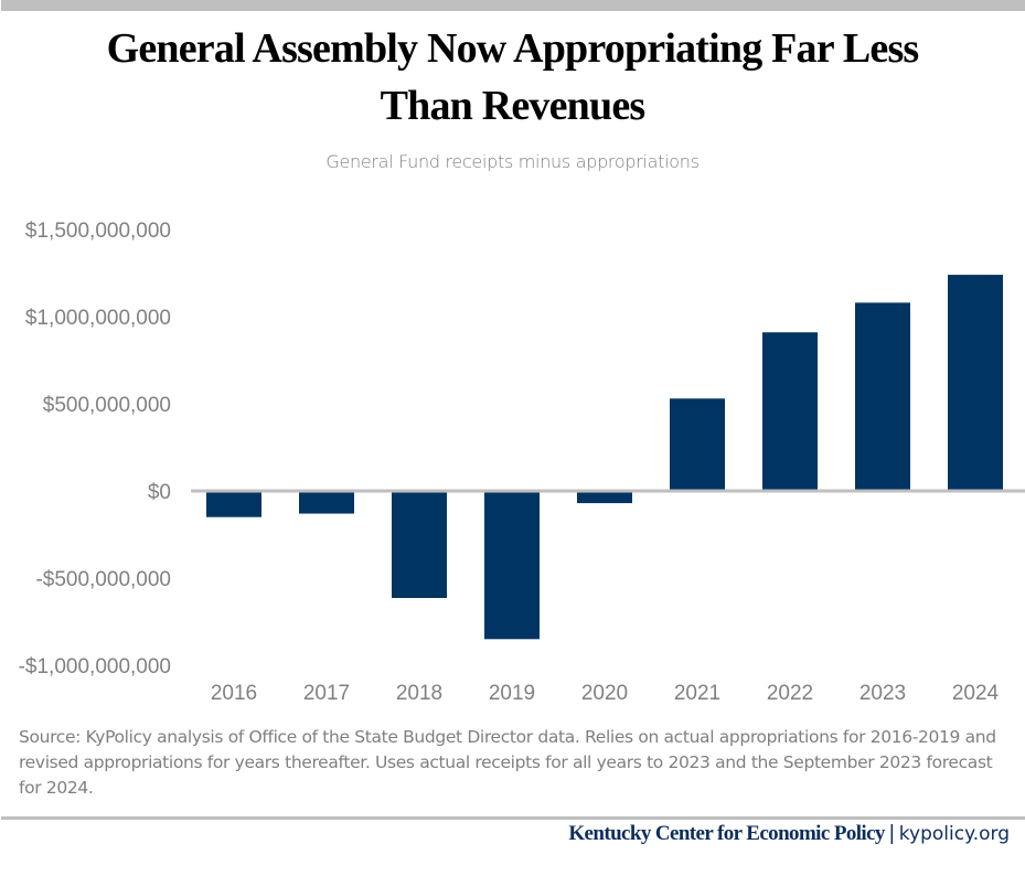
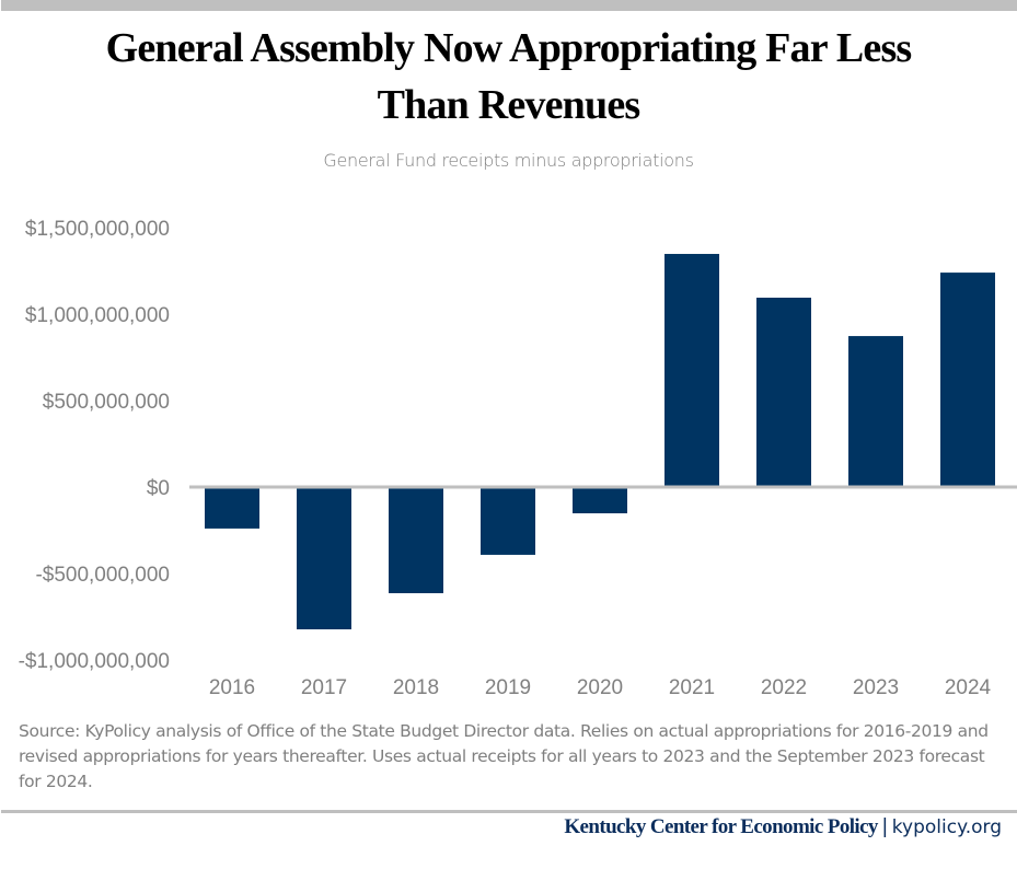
2016: -$150000000 -> -$240000000
2017: -$130000000 -> -$820000000
2019: -$850000000 -> -$390000000
2020: -$70000000 -> -$150000000
2021: $530000000 -> $1350000000
2022: $910000000 -> $1100000000
2023: $1080000000 -> $870000000
